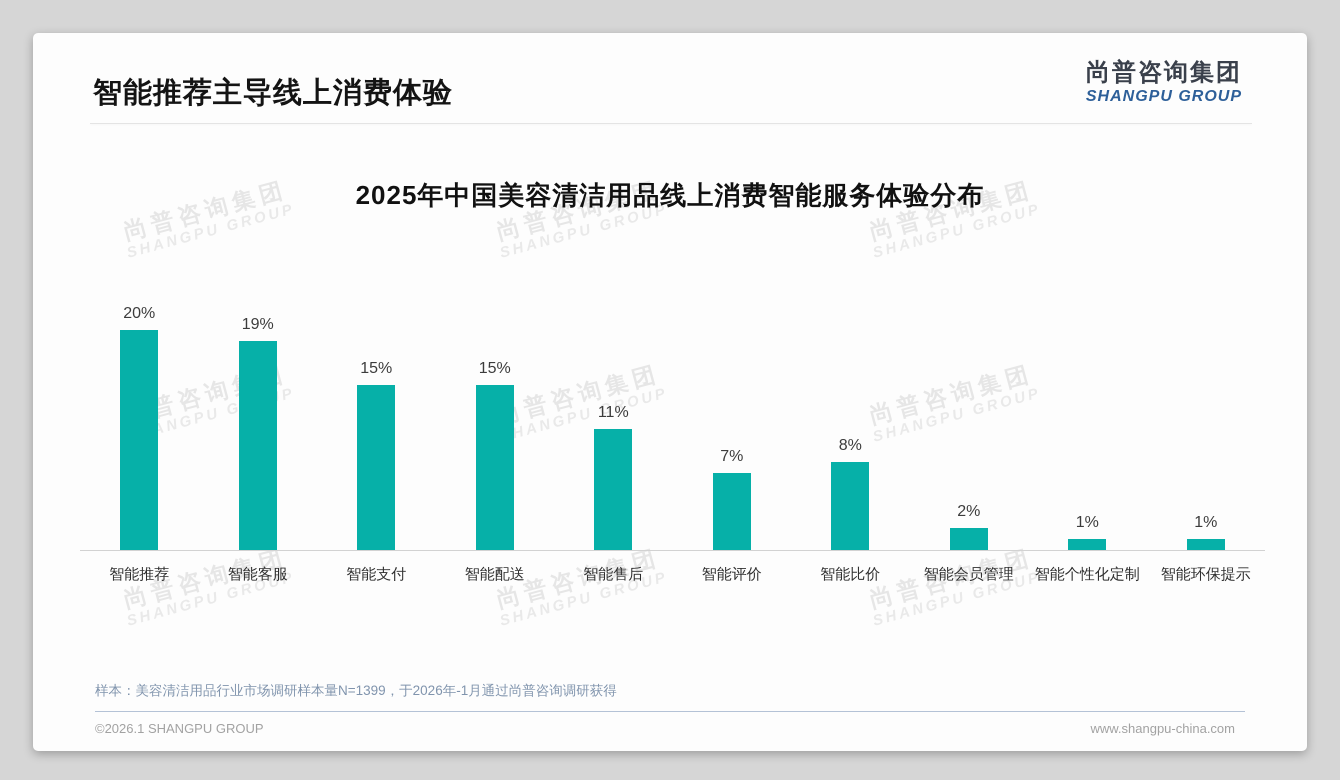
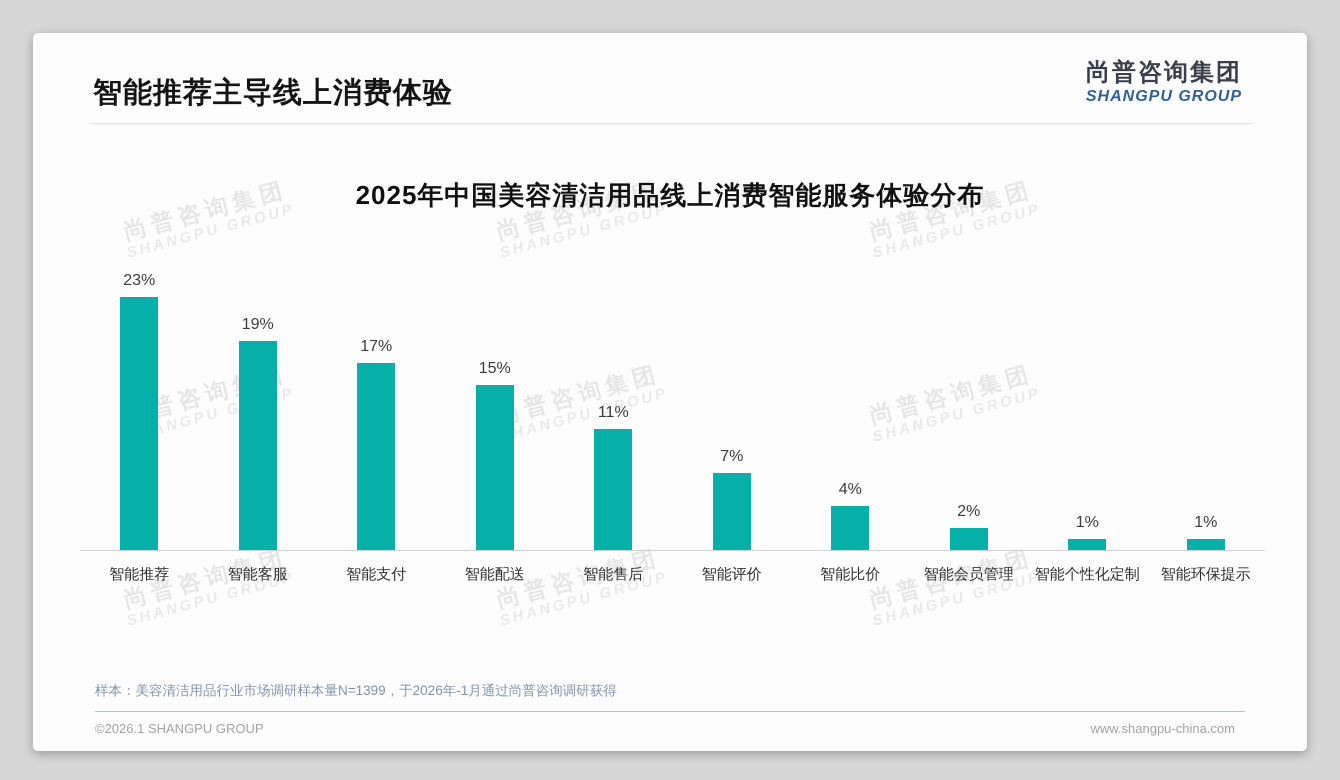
智能推荐: 20% -> 23%
智能支付: 15% -> 17%
智能比价: 8% -> 4%
